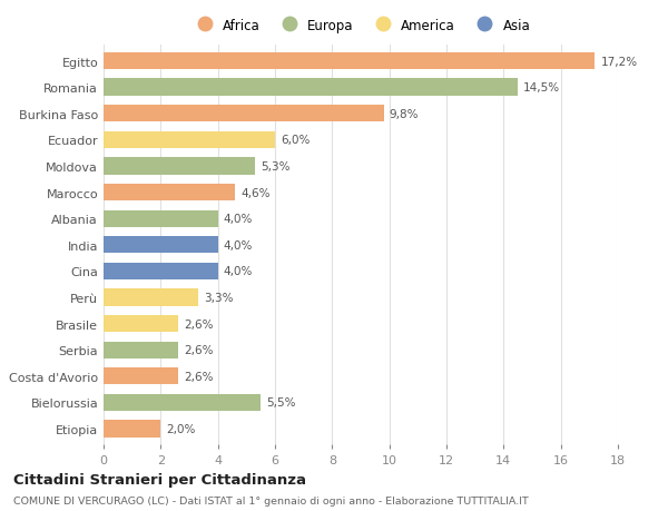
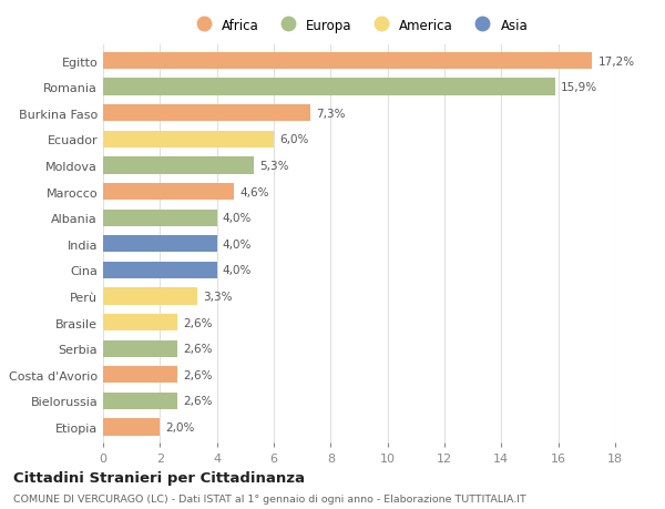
Romania: 14,5% -> 15,9%
Burkina Faso: 9,8% -> 7,3%
Bielorussia: 5,5% -> 2,6%
